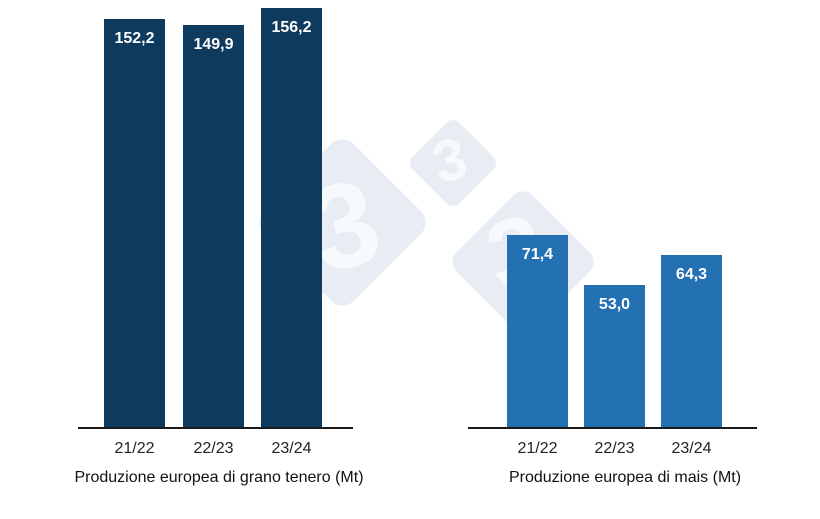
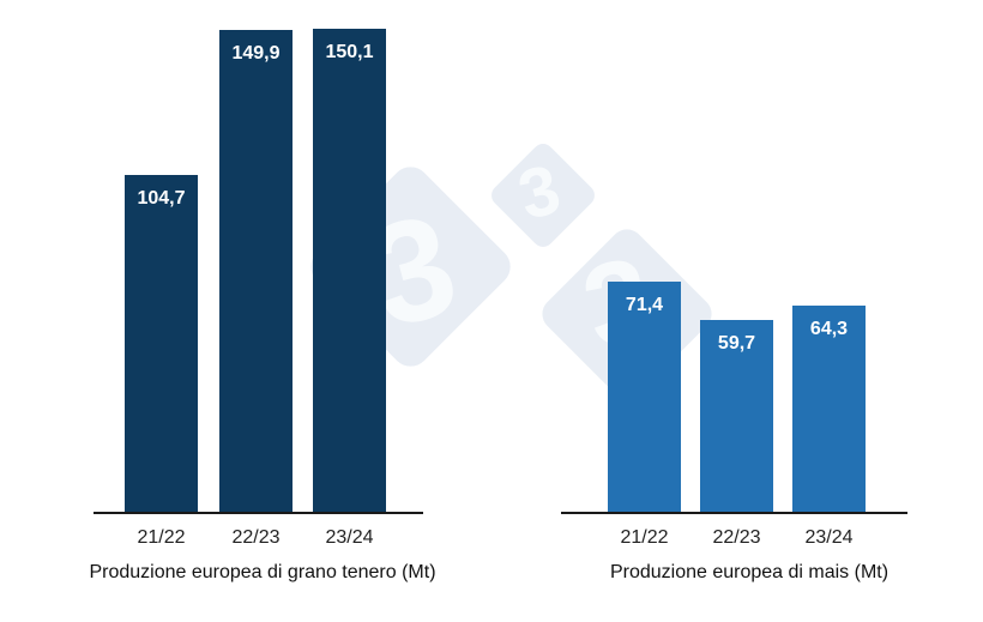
Produzione europea di grano tenero (Mt)/21/22: 152,2 -> 104,7
Produzione europea di grano tenero (Mt)/23/24: 156,2 -> 150,1
Produzione europea di mais (Mt)/22/23: 53,0 -> 59,7
